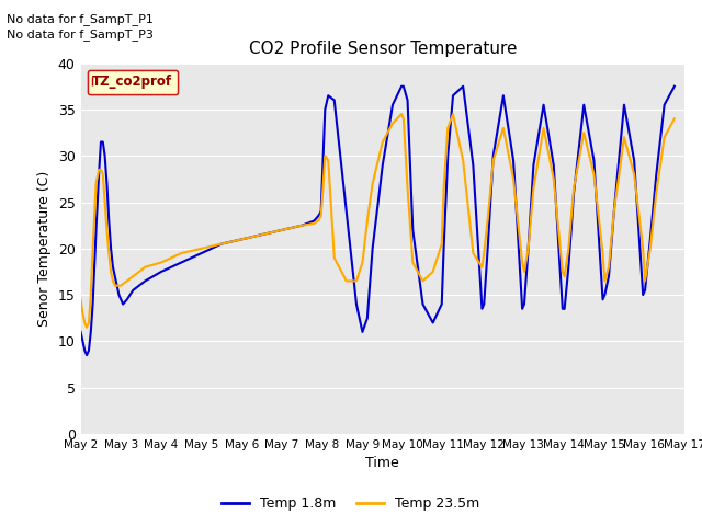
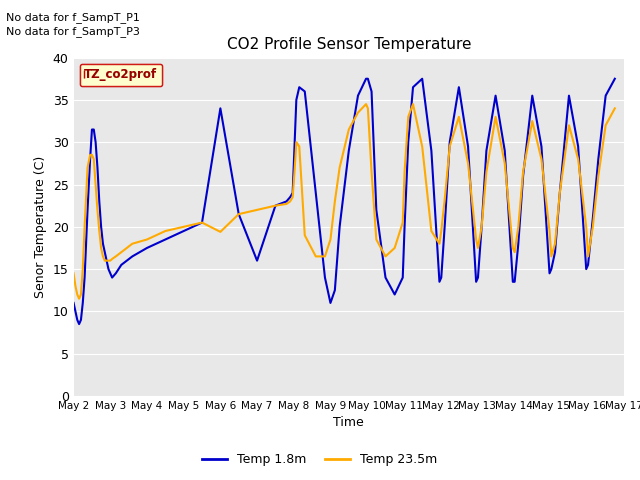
Temp 1.8m/May 6: 21.0 -> 34.0
Temp 23.5m/May 6: 21.0 -> 19.4
Temp 1.8m/May 7: 22.0 -> 16.0
